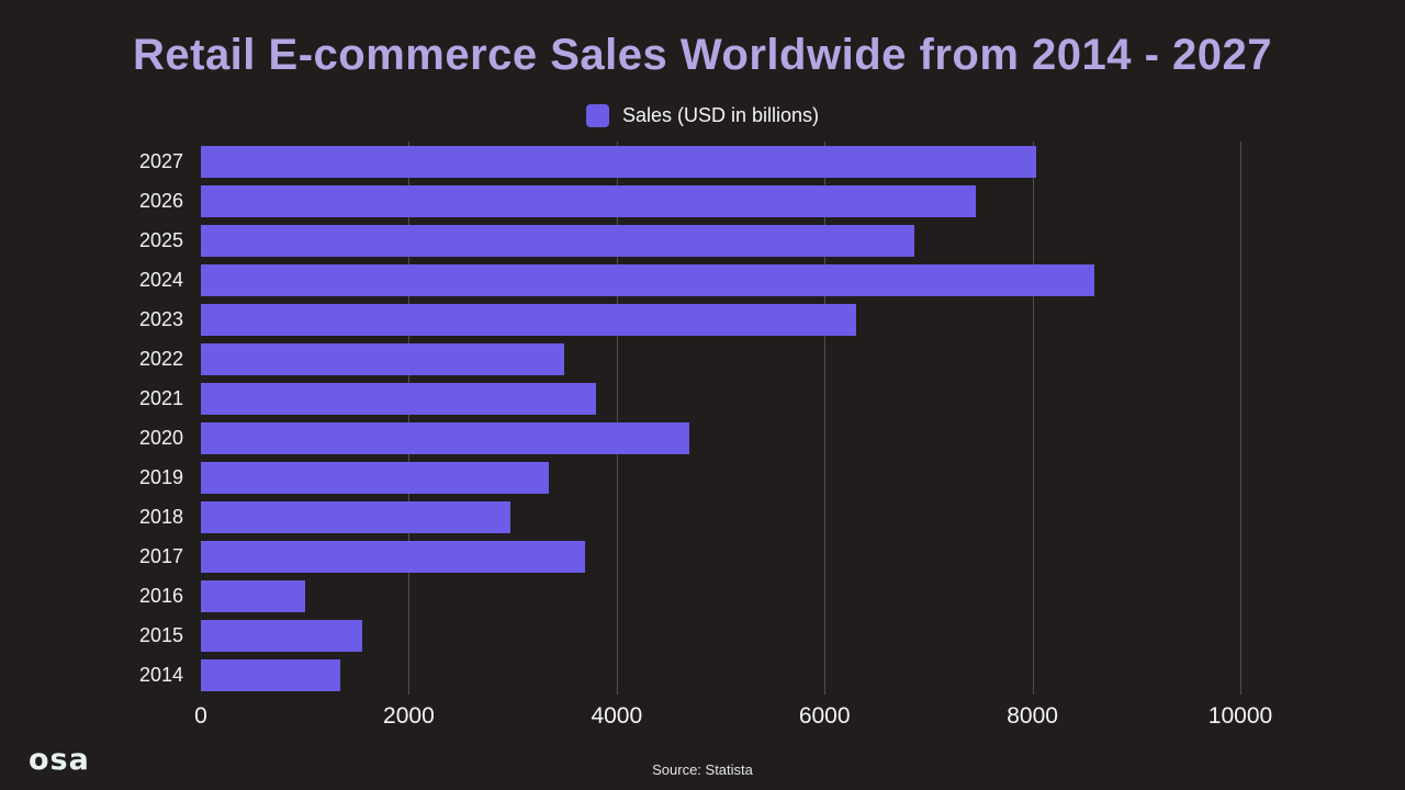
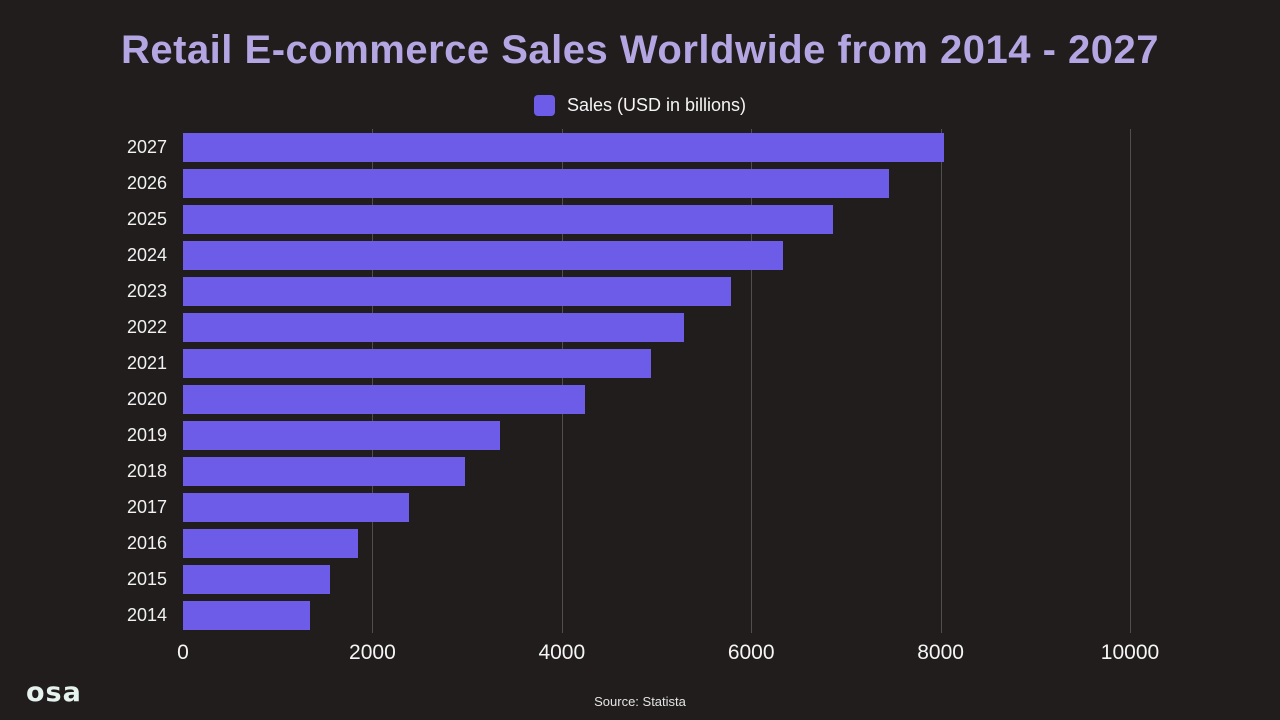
2024: 8600 -> 6300
2023: 6300 -> 5800
2022: 3500 -> 5300
2021: 3800 -> 4900
2020: 4700 -> 4200
2017: 3700 -> 2400
2016: 1000 -> 1800
